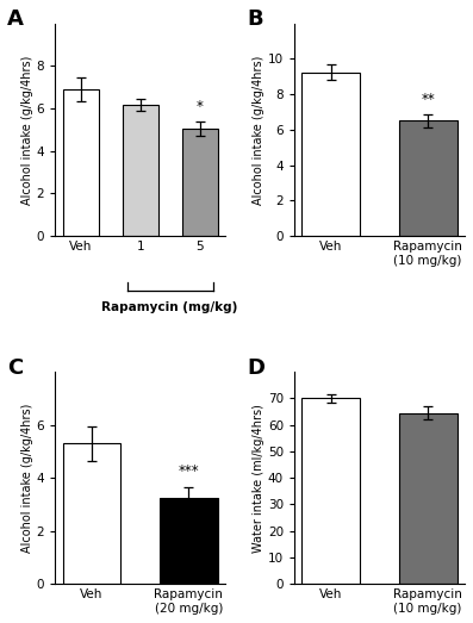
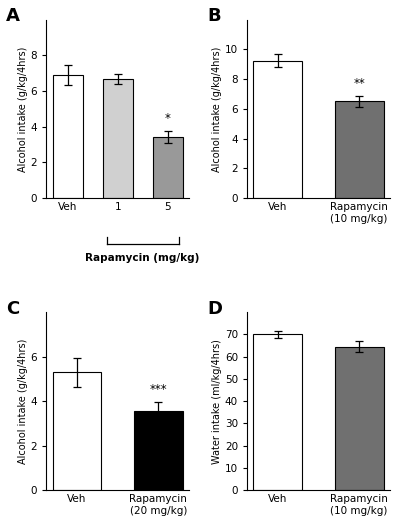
1: 6.2 -> 6.7
5: 5.0 -> 3.4
Rapamycin (20 mg/kg): 3.25 -> 3.55
